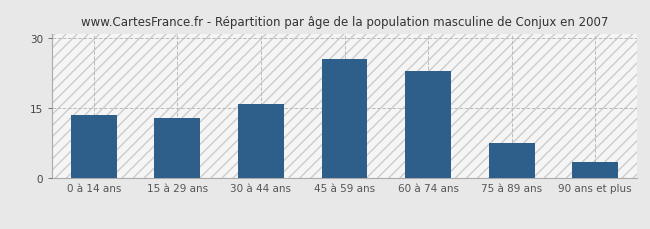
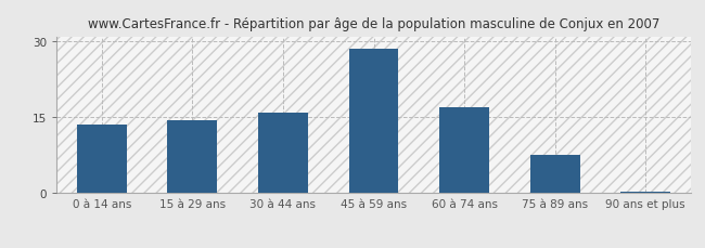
15 à 29 ans: 13.0 -> 14.5
45 à 59 ans: 25.5 -> 28.5
60 à 74 ans: 23.0 -> 17.0
90 ans et plus: 3.5 -> 0.3
